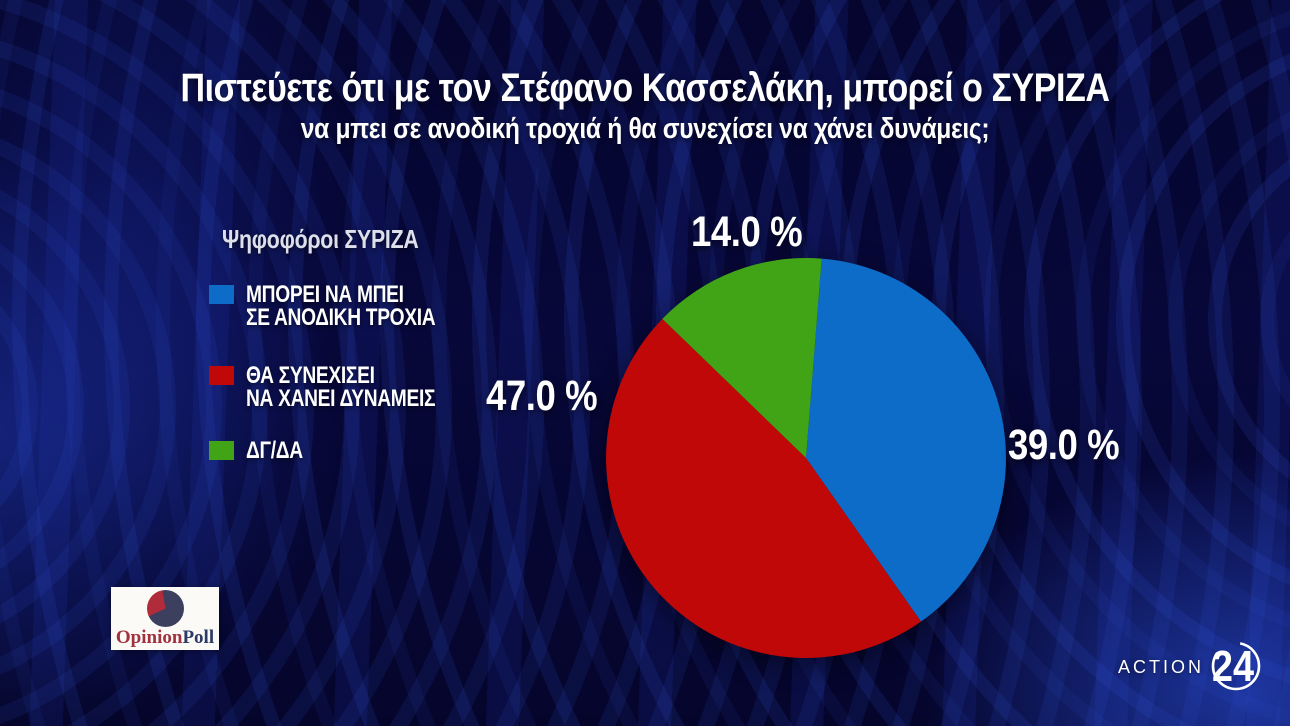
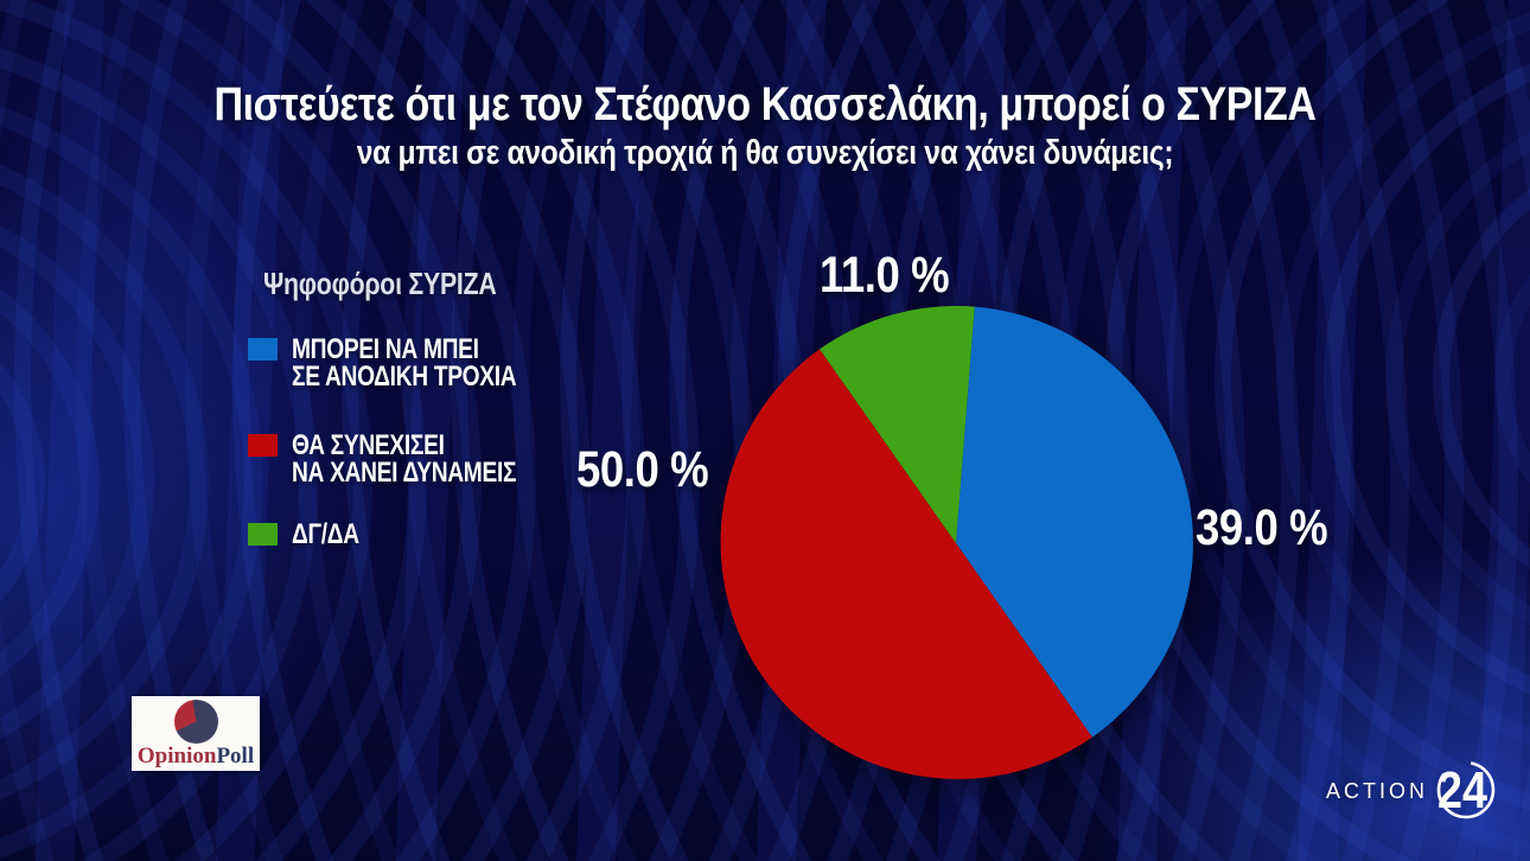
ΘΑ ΣΥΝΕΧΙΣΕΙ ΝΑ ΧΑΝΕΙ ΔΥΝΑΜΕΙΣ: 47.0 -> 50.0
ΔΓ/ΔΑ: 14.0 -> 11.0
